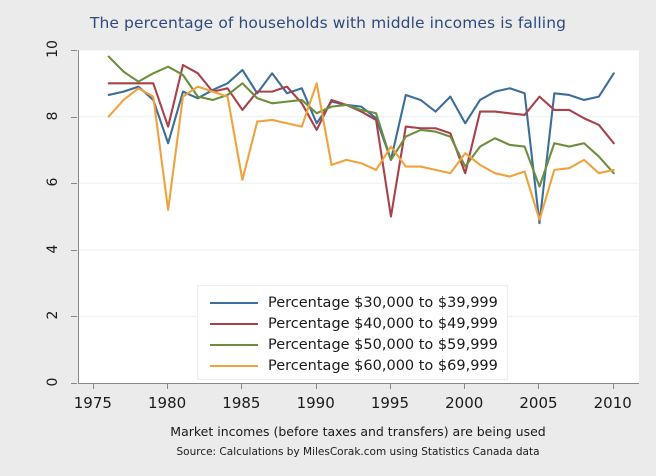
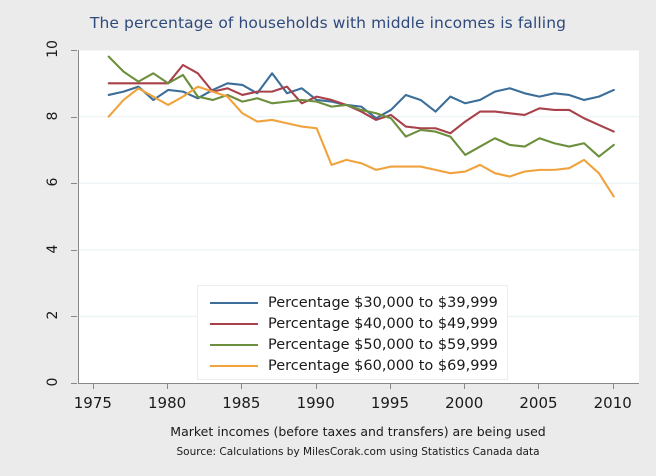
Percentage $30,000 to $39,999/1980: 7.2 -> 8.8
Percentage $40,000 to $49,999/1980: 7.7 -> 9.0
Percentage $50,000 to $59,999/1980: 9.5 -> 9.0
Percentage $60,000 to $69,999/1980: 5.2 -> 8.3
Percentage $30,000 to $39,999/1985: 9.4 -> 8.9
Percentage $40,000 to $49,999/1985: 8.2 -> 8.7
Percentage $50,000 to $59,999/1985: 9.0 -> 8.4
Percentage $60,000 to $69,999/1985: 6.1 -> 8.1
Percentage $30,000 to $39,999/1990: 7.8 -> 8.5
Percentage $40,000 to $49,999/1990: 7.6 -> 8.6
Percentage $50,000 to $59,999/1990: 8.1 -> 8.4
Percentage $60,000 to $69,999/1990: 9.0 -> 7.7
Percentage $30,000 to $39,999/1995: 6.7 -> 8.2
Percentage $40,000 to $49,999/1995: 5.0 -> 8.1
Percentage $50,000 to $59,999/1995: 6.7 -> 8.0
Percentage $60,000 to $69,999/1995: 7.1 -> 6.5
Percentage $30,000 to $39,999/2000: 7.8 -> 8.4
Percentage $40,000 to $49,999/2000: 6.3 -> 7.8
Percentage $50,000 to $59,999/2000: 6.5 -> 6.8
Percentage $60,000 to $69,999/2000: 6.9 -> 6.3
Percentage $30,000 to $39,999/2005: 4.8 -> 8.6
Percentage $40,000 to $49,999/2005: 8.6 -> 8.2
Percentage $50,000 to $59,999/2005: 5.9 -> 7.3
Percentage $60,000 to $69,999/2005: 4.9 -> 6.4
Percentage $30,000 to $39,999/2010: 9.3 -> 8.8
Percentage $40,000 to $49,999/2010: 7.2 -> 7.5
Percentage $50,000 to $59,999/2010: 6.3 -> 7.2
Percentage $60,000 to $69,999/2010: 6.4 -> 5.6
